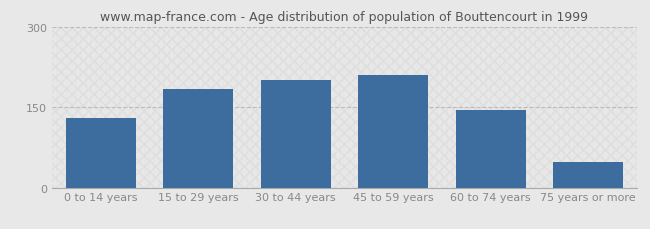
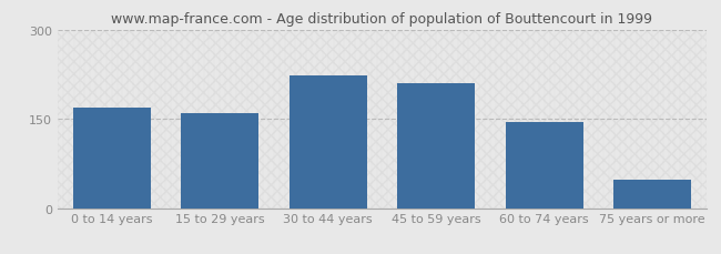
0 to 14 years: 130 -> 168
15 to 29 years: 184 -> 159
30 to 44 years: 200 -> 222
